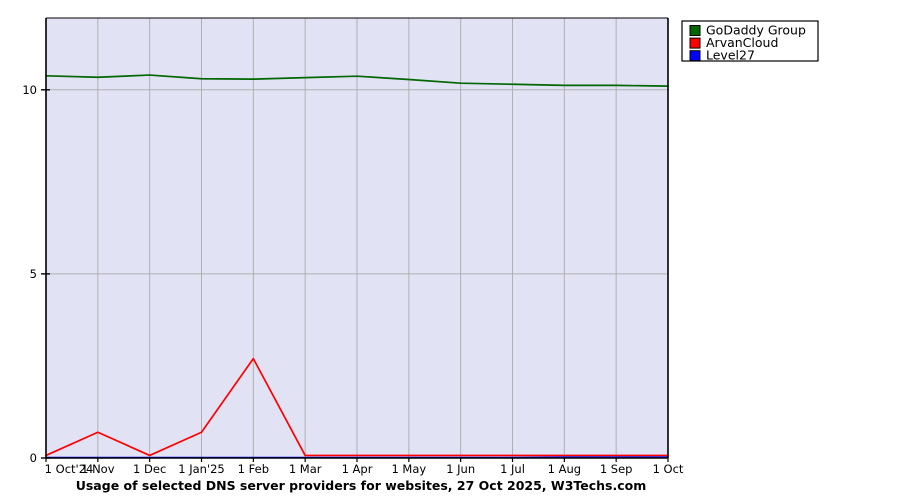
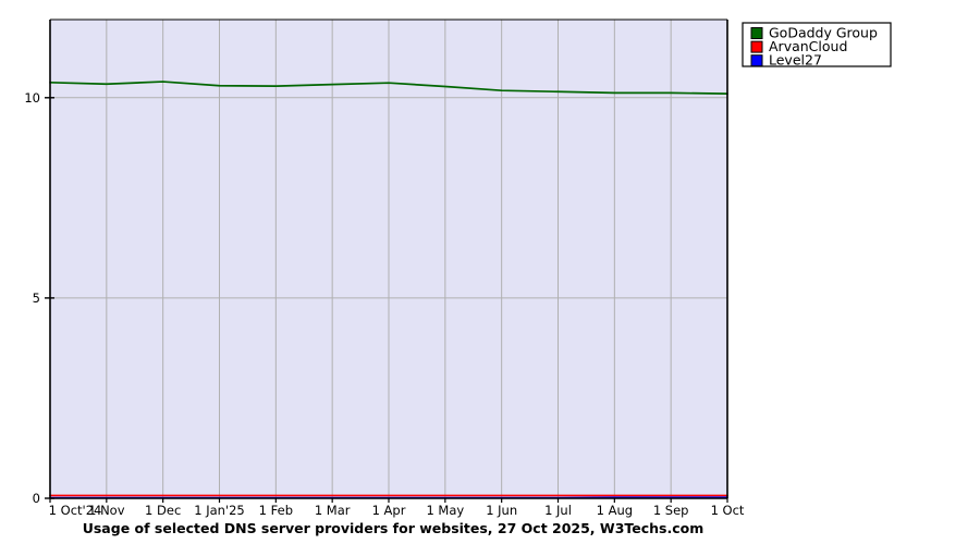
ArvanCloud/1 Nov: 0.7 -> 0.1
ArvanCloud/1 Jan'25: 0.7 -> 0.1
ArvanCloud/1 Feb: 2.7 -> 0.1
